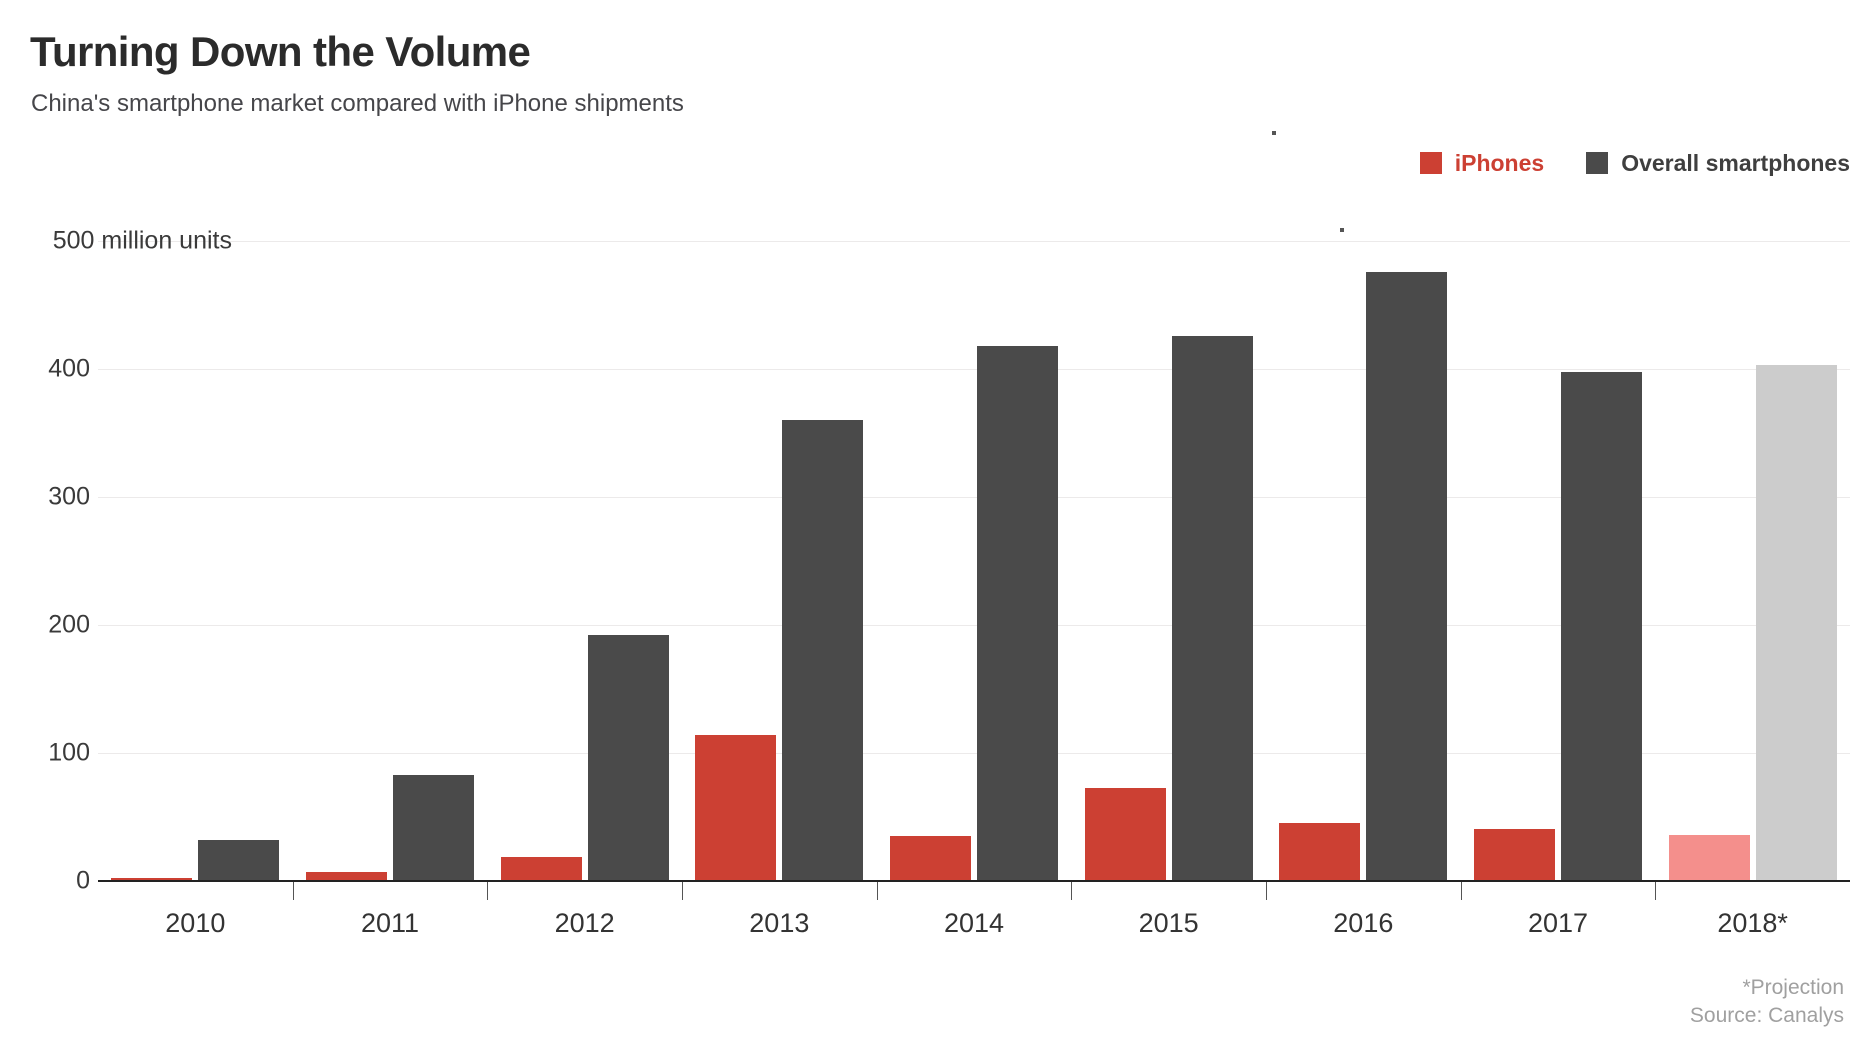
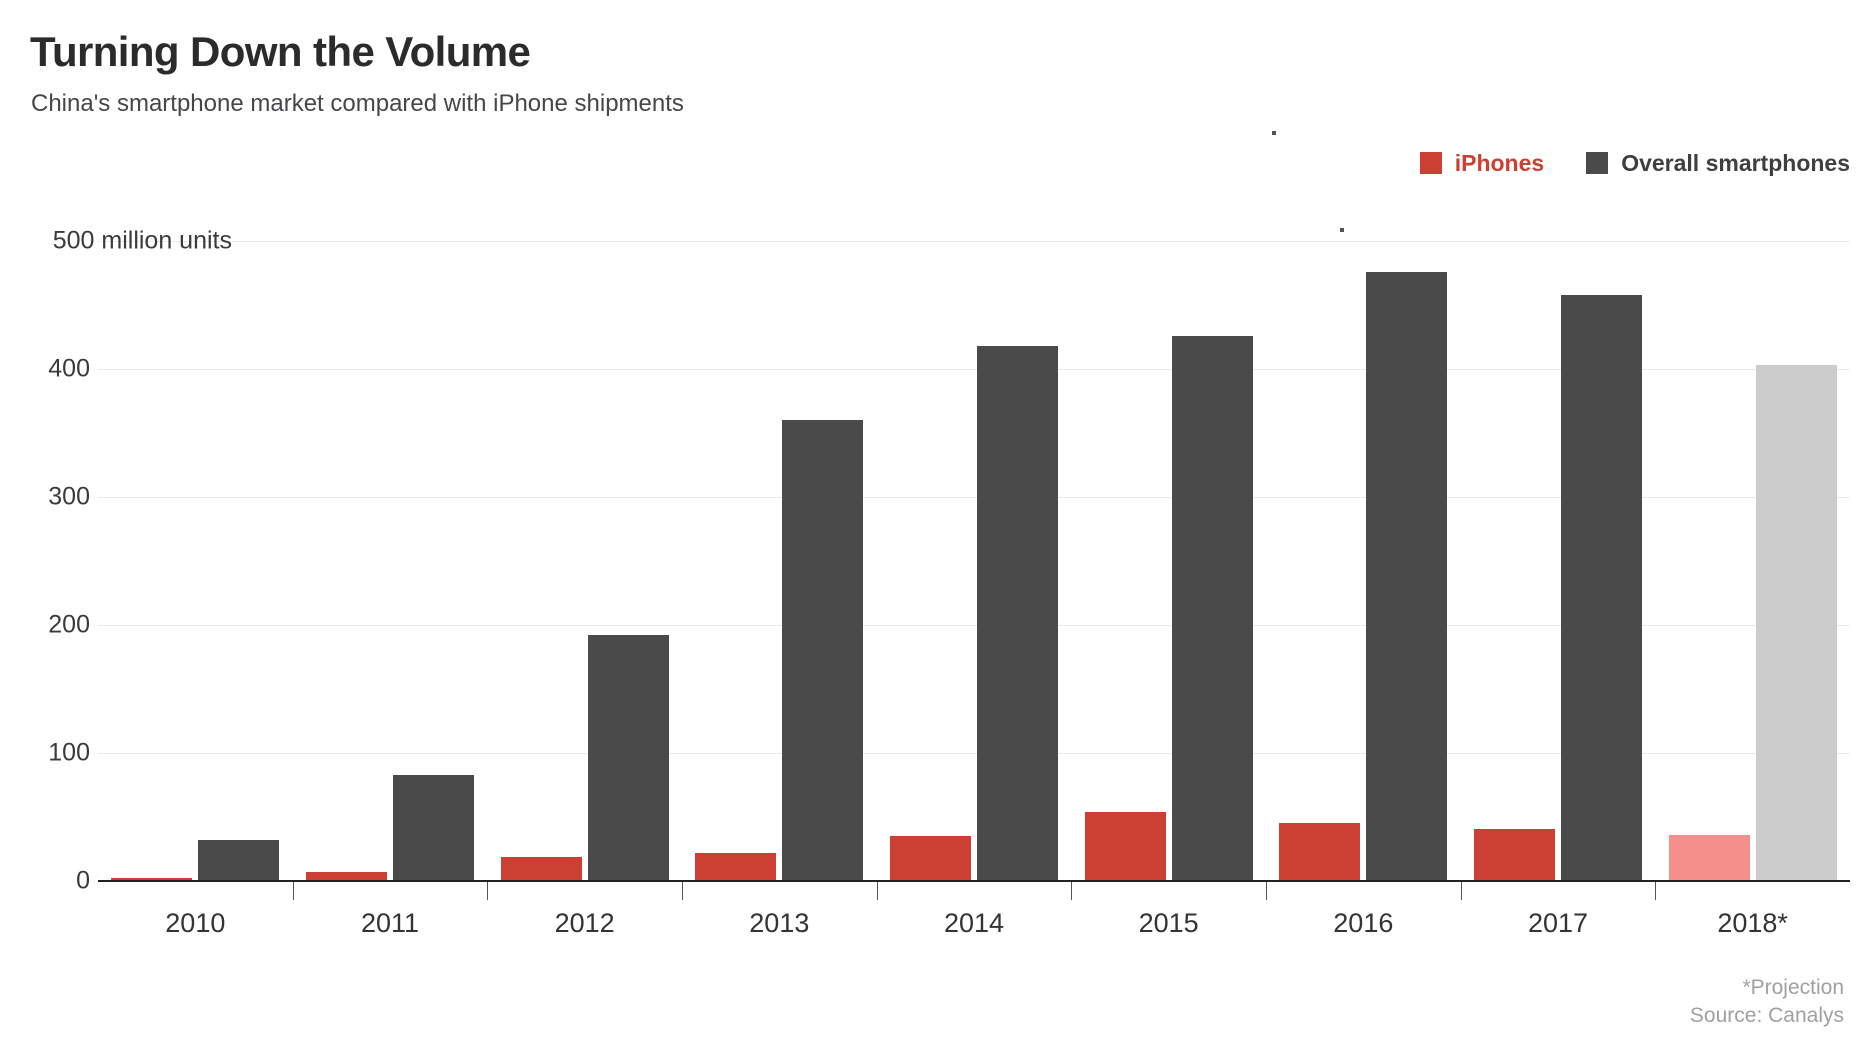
iPhones/2013: 114 -> 22
iPhones/2015: 73 -> 54
Overall smartphones/2017: 398 -> 458
